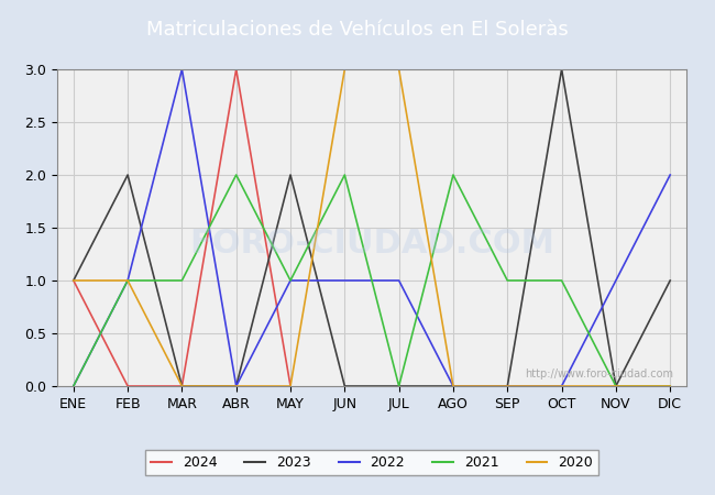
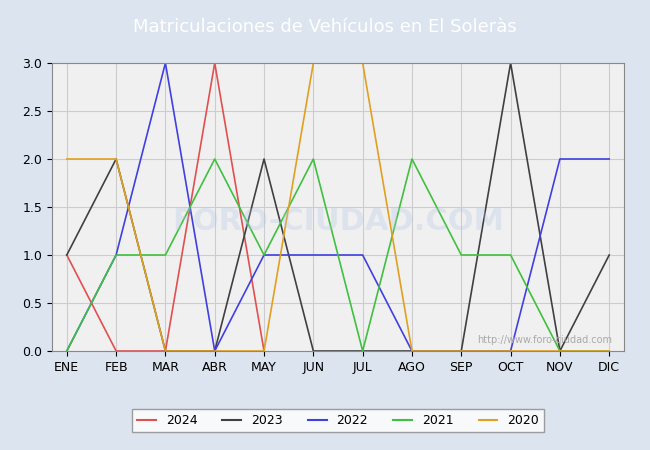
2020/ENE: 1 -> 2
2020/FEB: 1 -> 2
2022/NOV: 1 -> 2
